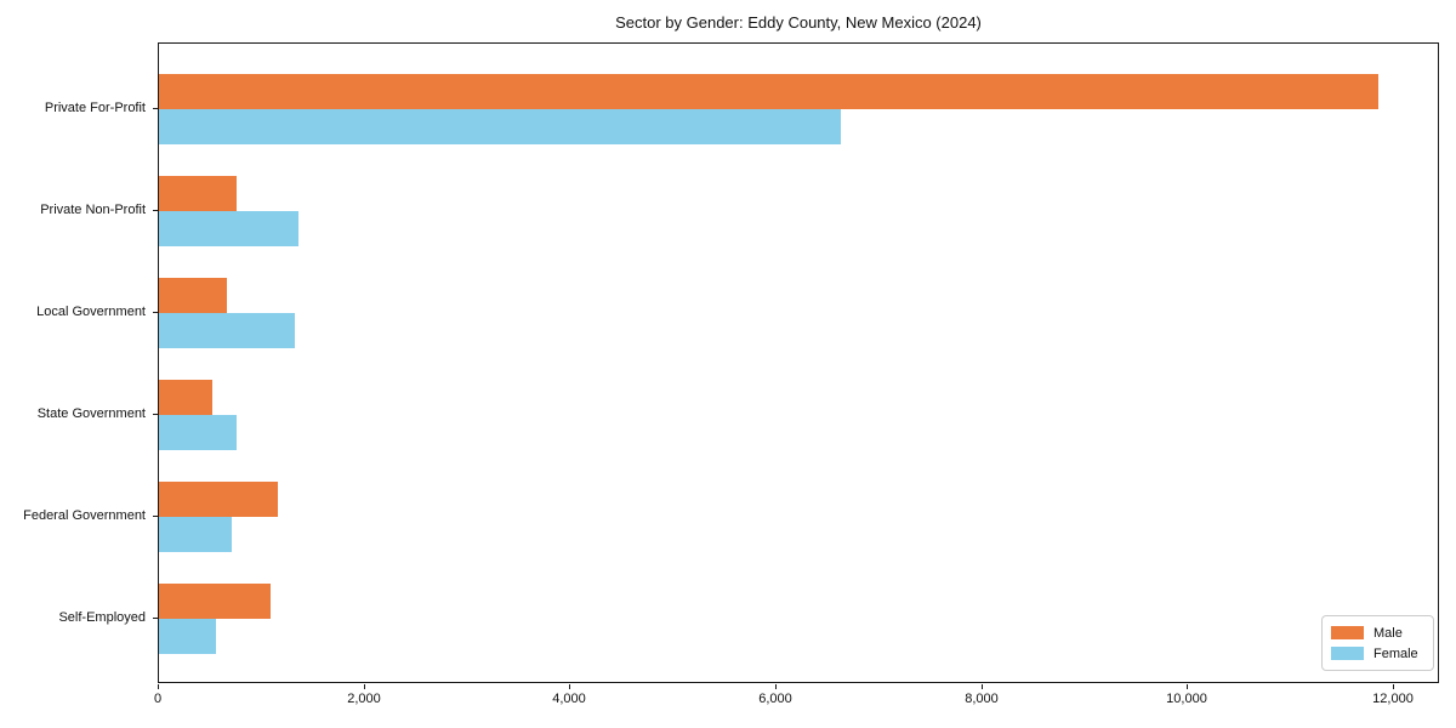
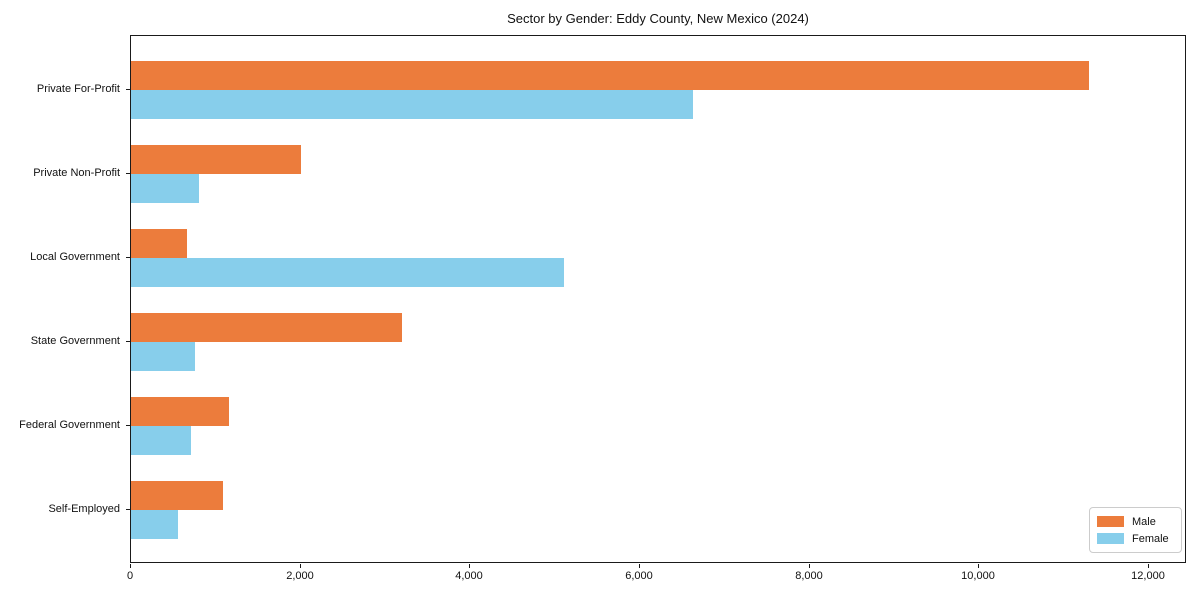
Male/Private For-Profit: 11800 -> 11300
Male/Private Non-Profit: 800 -> 2000
Female/Private Non-Profit: 1400 -> 800
Female/Local Government: 1300 -> 5100
Male/State Government: 500 -> 3200
